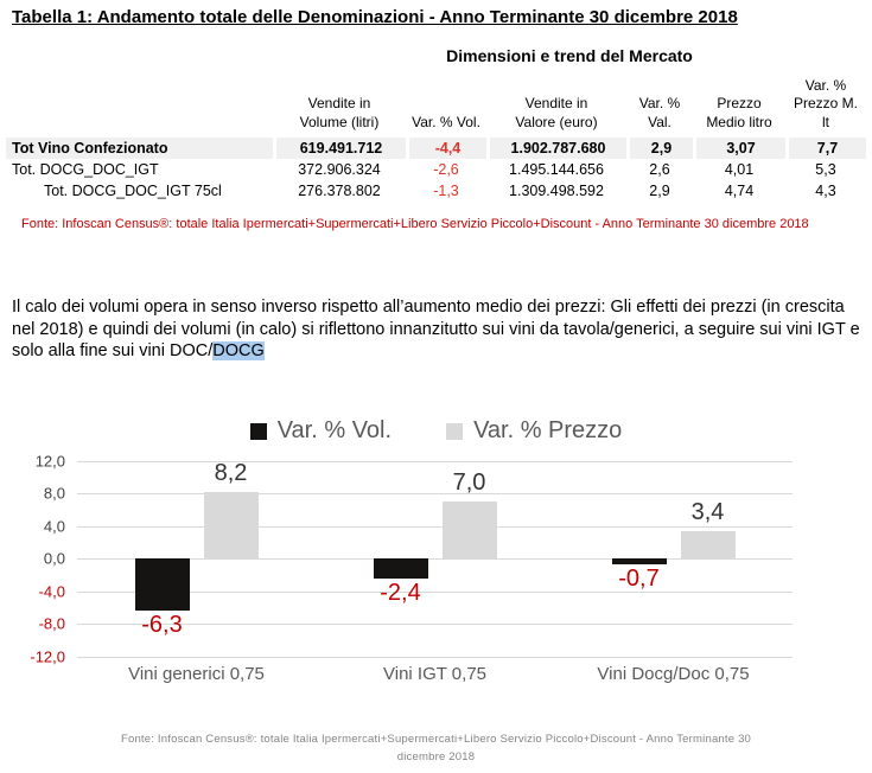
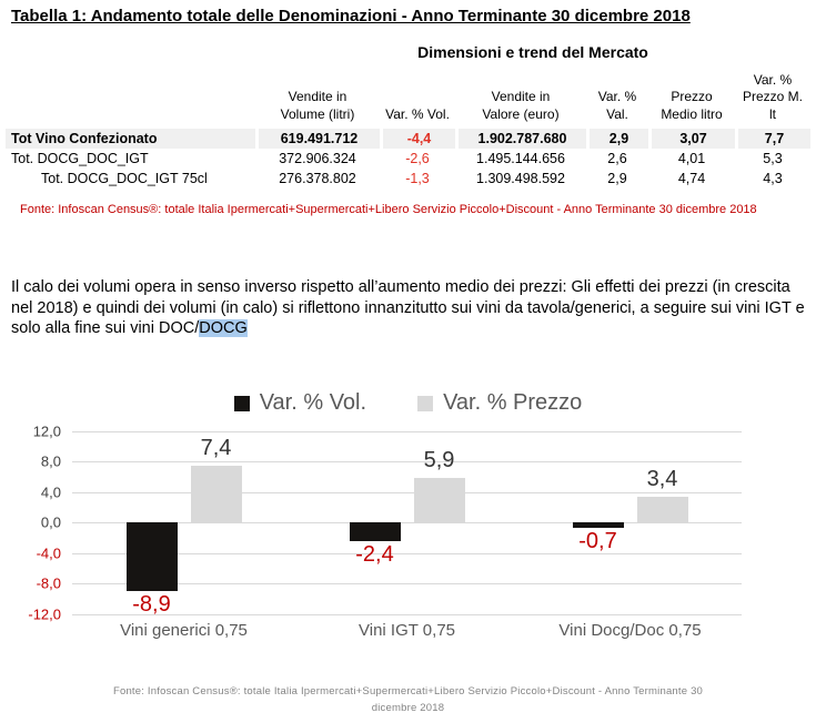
Var. % Vol./Vini generici 0,75: -6,3 -> -8,9
Var. % Prezzo/Vini generici 0,75: 8,2 -> 7,4
Var. % Prezzo/Vini IGT 0,75: 7,0 -> 5,9
